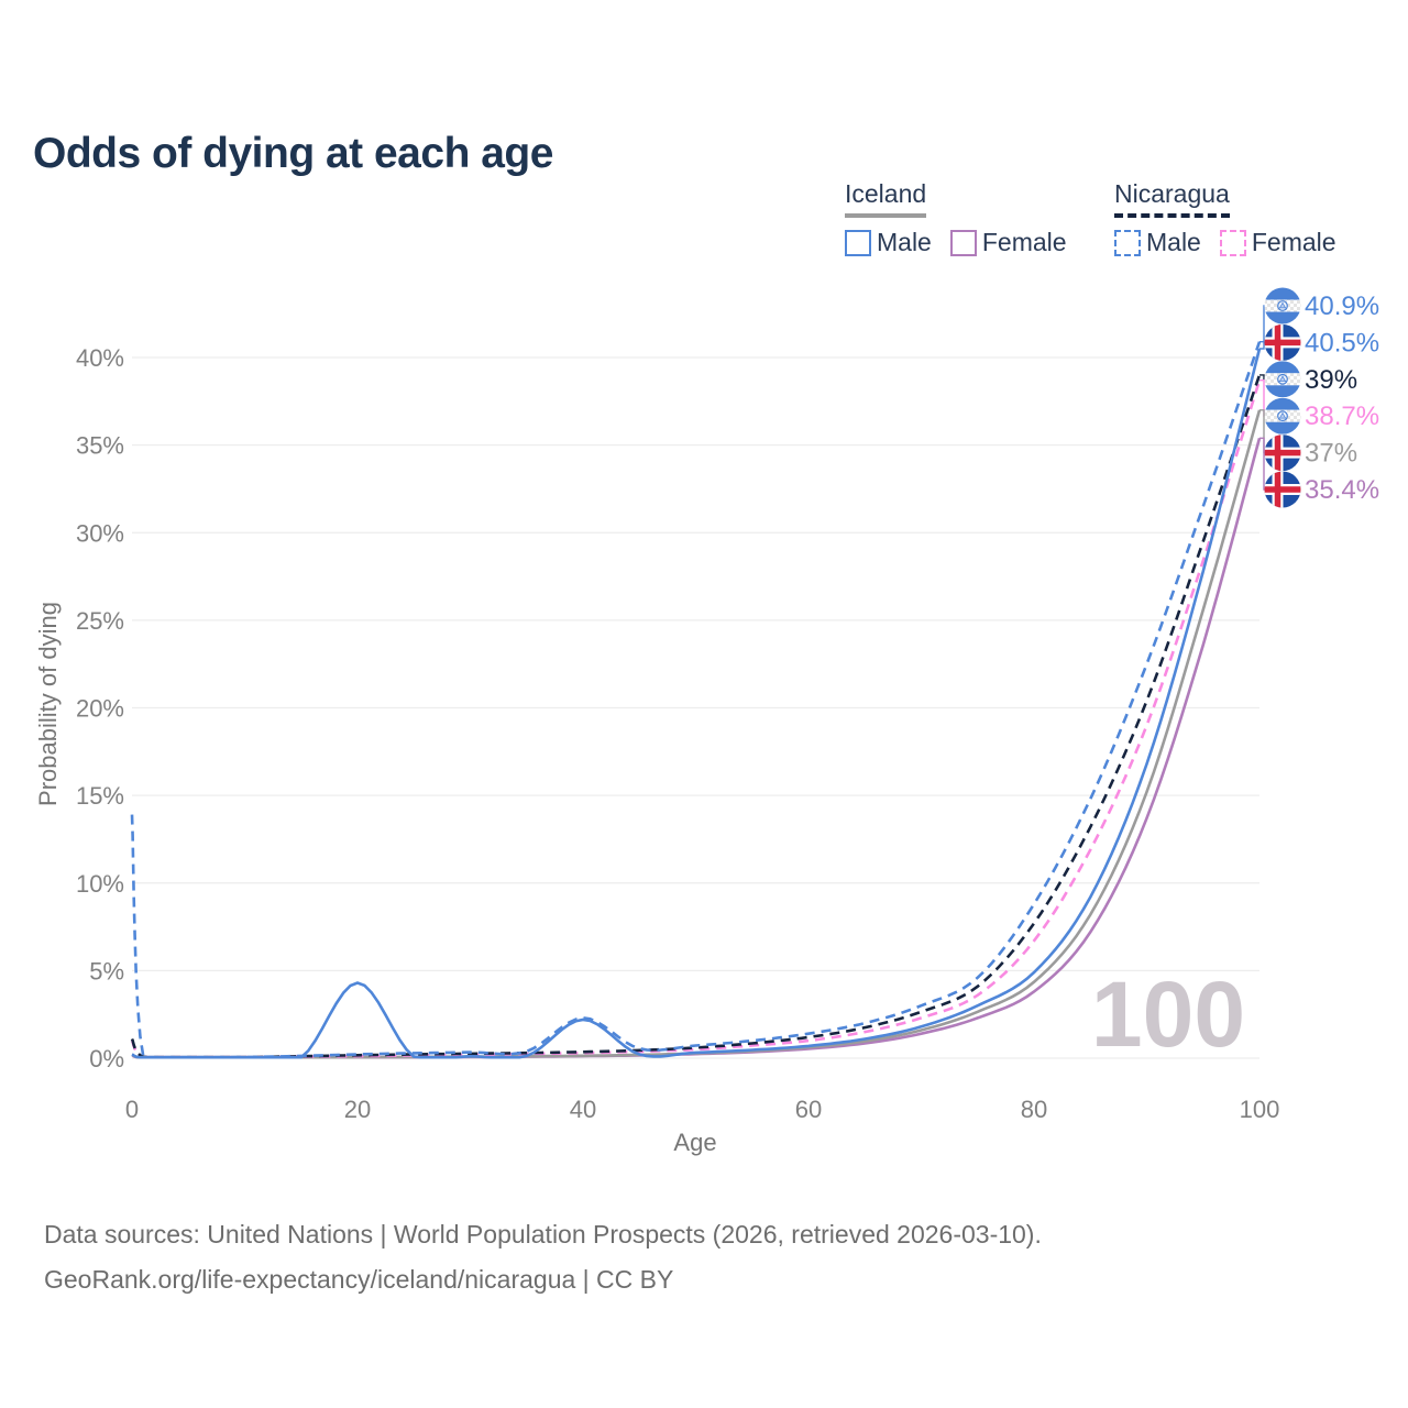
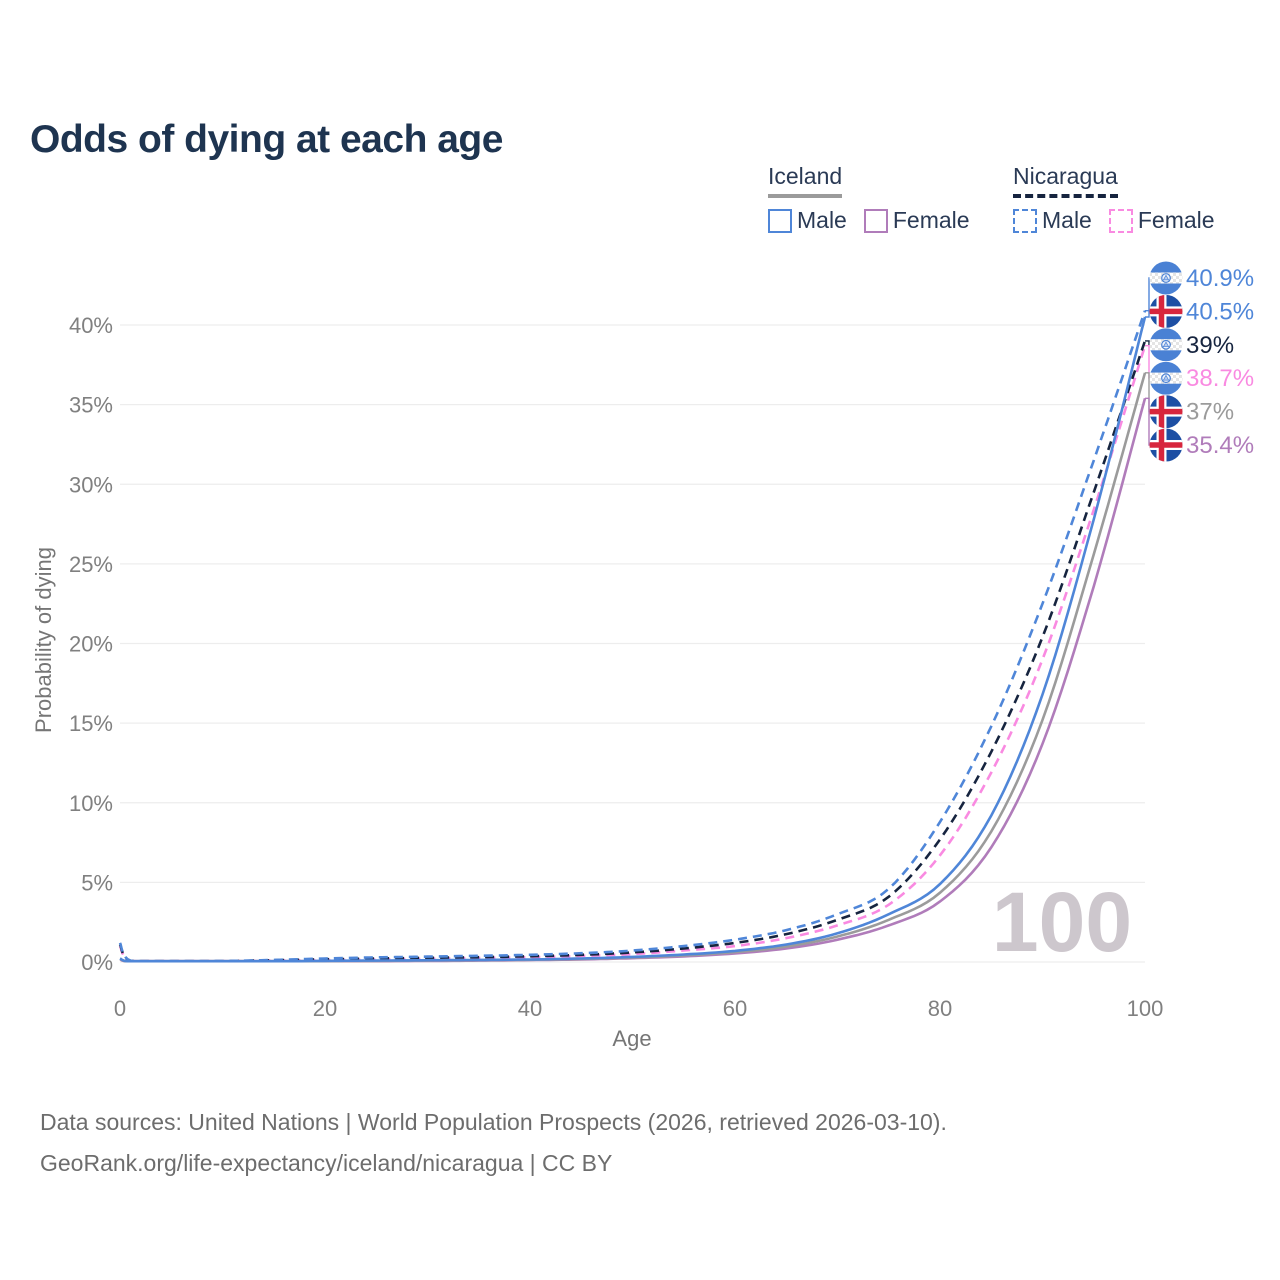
Nicaragua Male/0: 13.9% -> 1.2%
Iceland Male/20: 4.3% -> 0.1%
Nicaragua Male/40: 2.3% -> 0.5%
Iceland Male/40: 2.2% -> 0.2%
